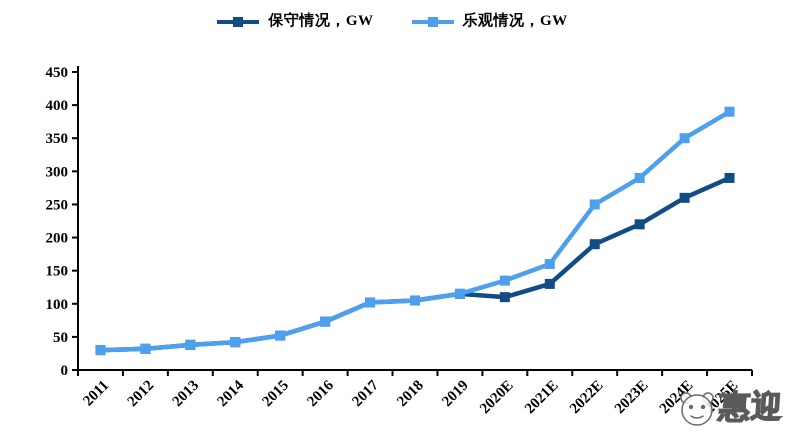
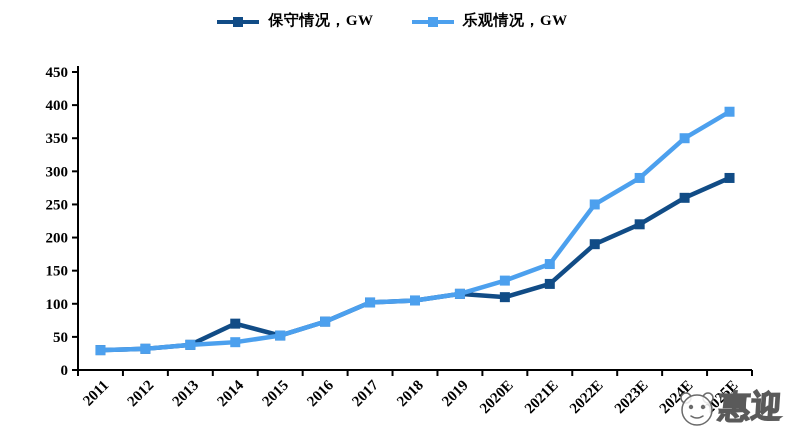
保守情况，GW/2014: 40 -> 70
